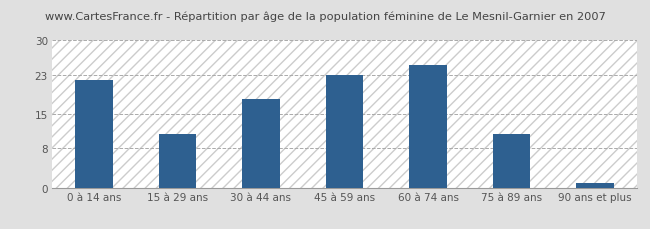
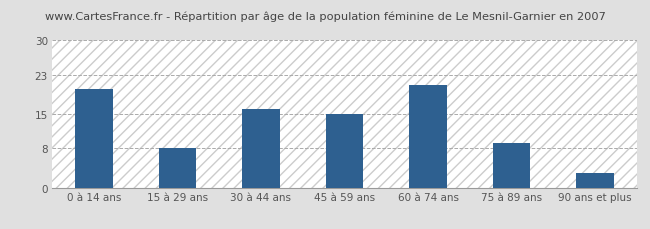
0 à 14 ans: 22 -> 20
15 à 29 ans: 11 -> 8
30 à 44 ans: 18 -> 16
45 à 59 ans: 23 -> 15
60 à 74 ans: 25 -> 21
75 à 89 ans: 11 -> 9
90 ans et plus: 1 -> 3
